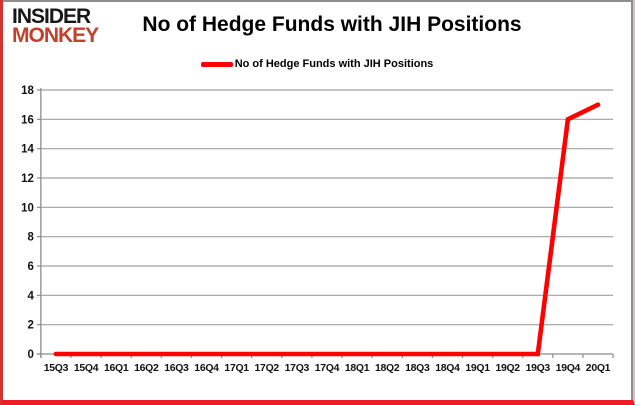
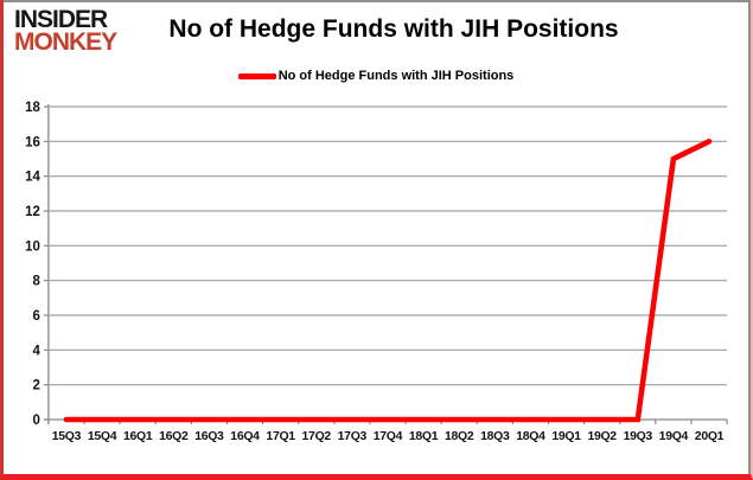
19Q4: 16 -> 15
20Q1: 17 -> 16
